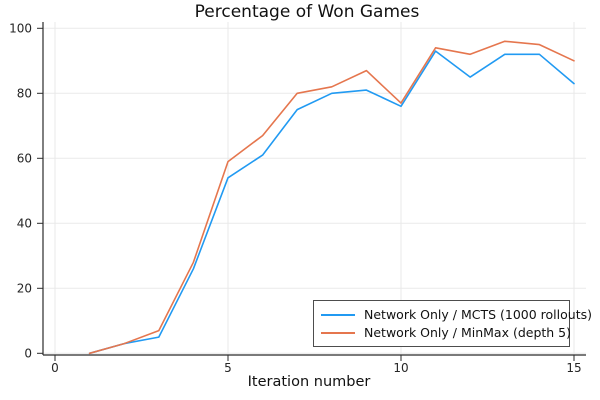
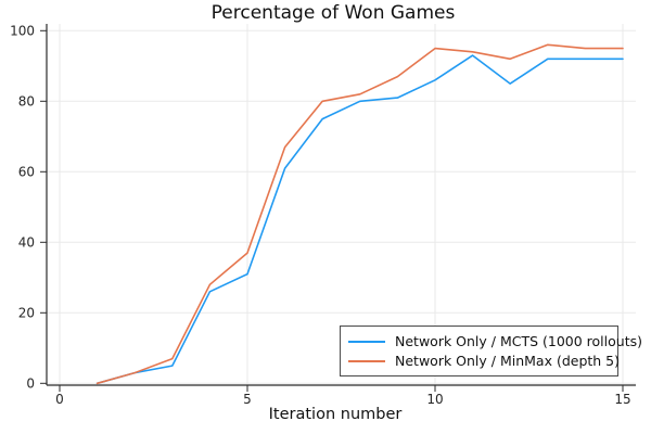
Network Only / MCTS (1000 rollouts)/5: 54 -> 31
Network Only / MinMax (depth 5)/5: 59 -> 37
Network Only / MCTS (1000 rollouts)/10: 76 -> 86
Network Only / MinMax (depth 5)/10: 77 -> 95
Network Only / MCTS (1000 rollouts)/15: 83 -> 92
Network Only / MinMax (depth 5)/15: 90 -> 95
